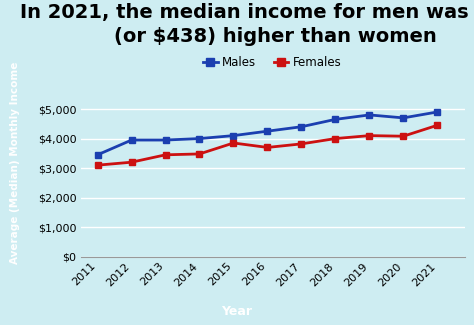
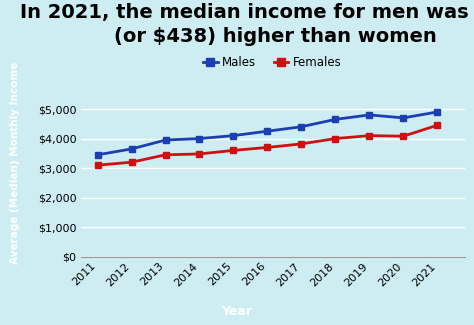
Males/2012: $3,950 -> $3,650
Females/2015: $3,850 -> $3,600
